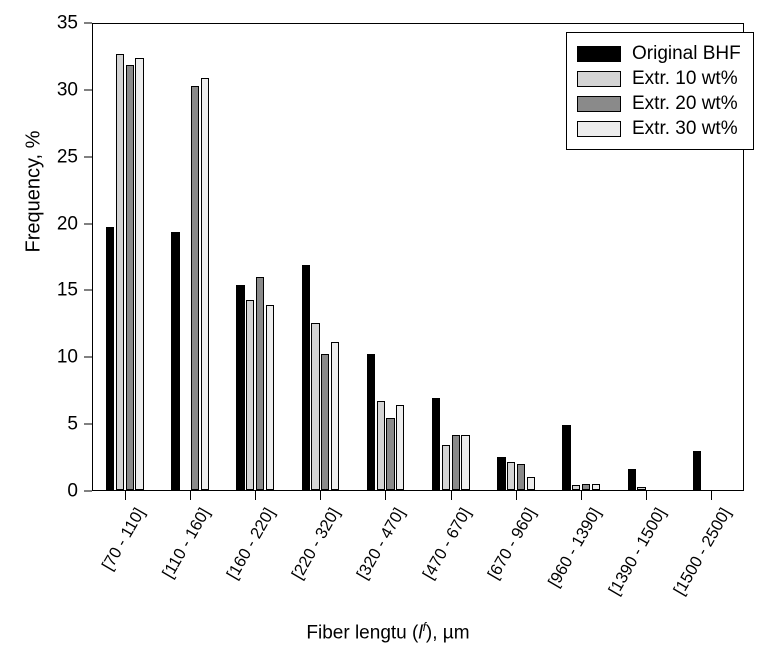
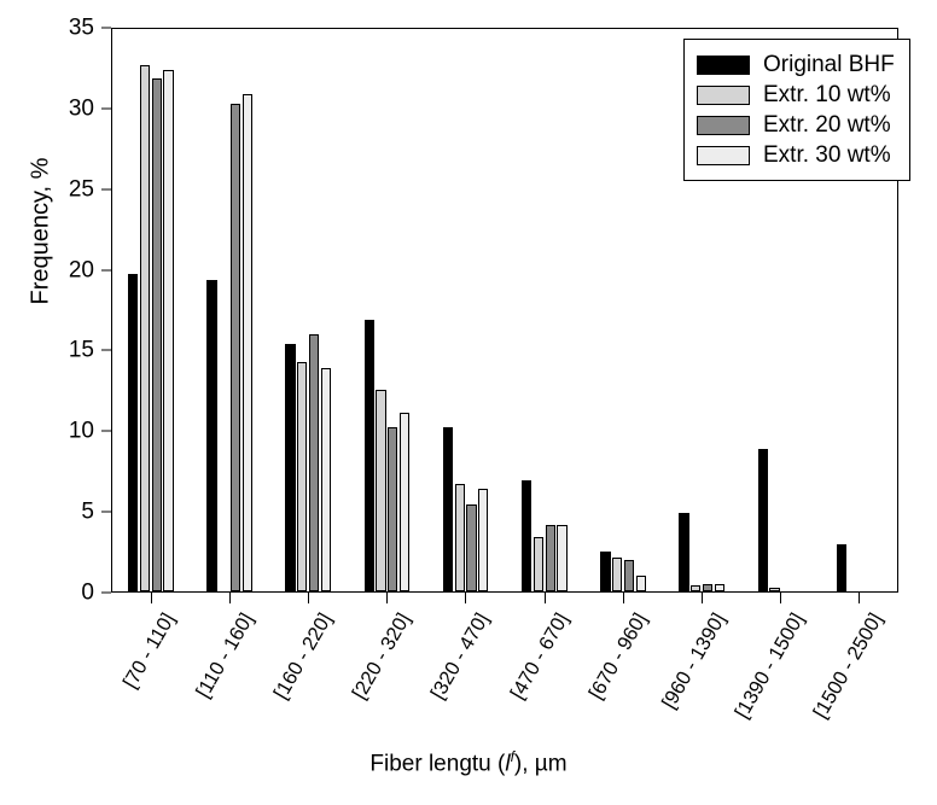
Original BHF/[1390 - 1500]: 1.6 -> 8.8
